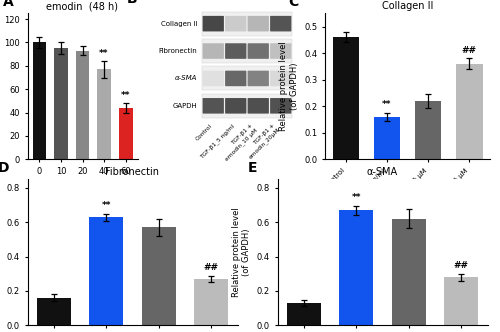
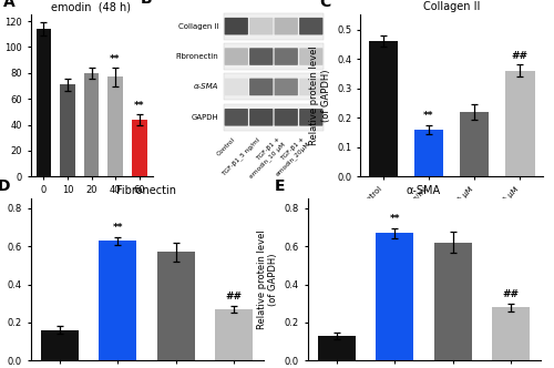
emodin (48 h)/0: 100 -> 114
emodin (48 h)/10: 95 -> 71
emodin (48 h)/20: 93 -> 80
